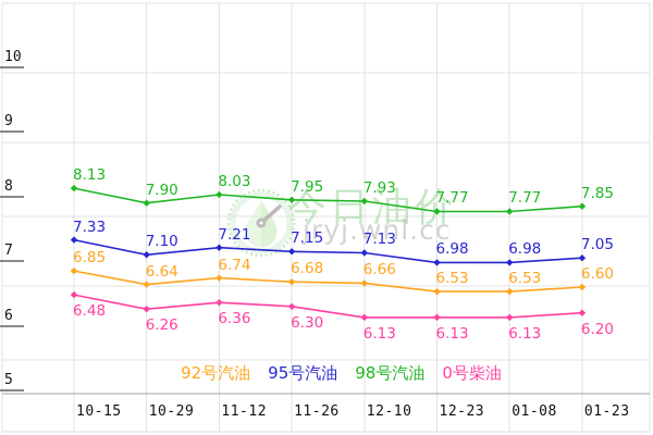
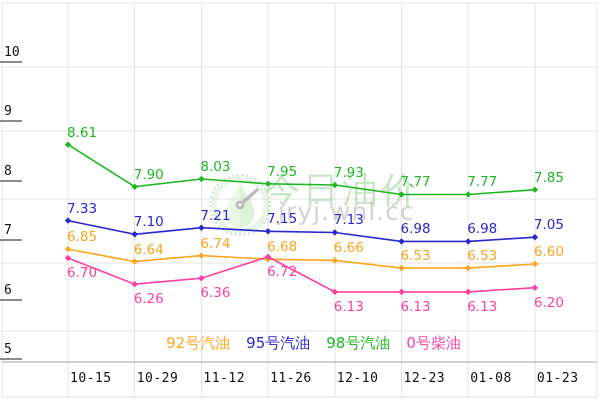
98号汽油/10-15: 8.13 -> 8.61
0号柴油/10-15: 6.48 -> 6.70
0号柴油/11-26: 6.30 -> 6.72
